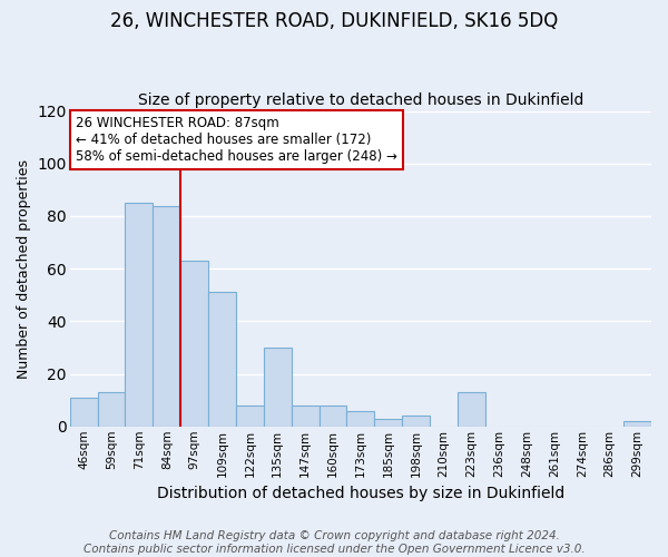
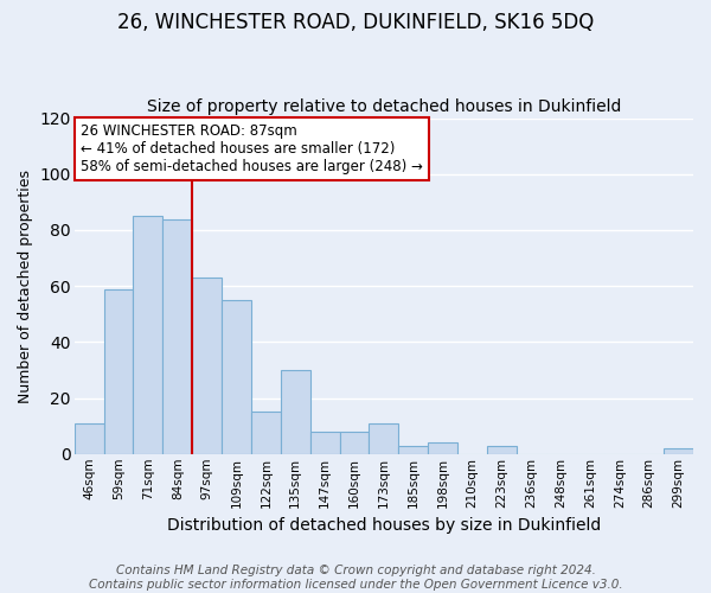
59sqm: 13 -> 59
109sqm: 51 -> 55
122sqm: 8 -> 15
173sqm: 6 -> 11
223sqm: 13 -> 3
